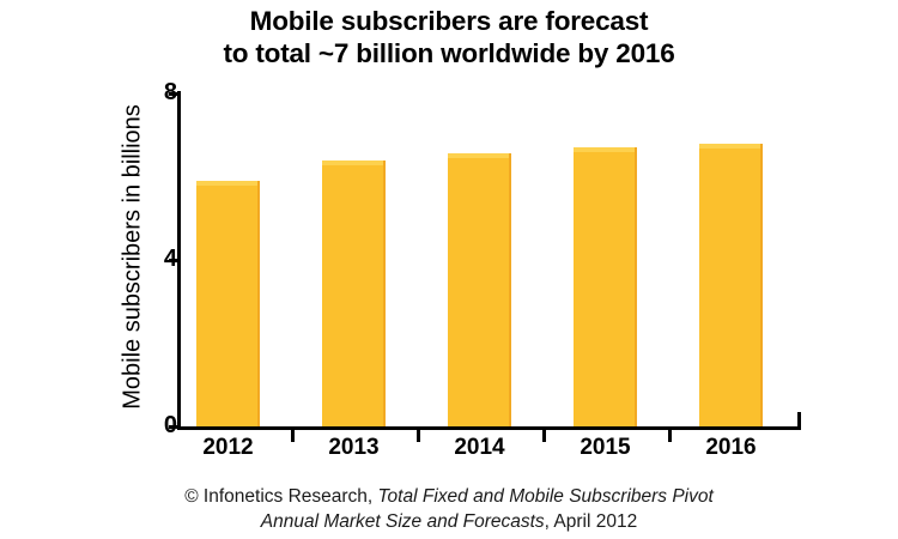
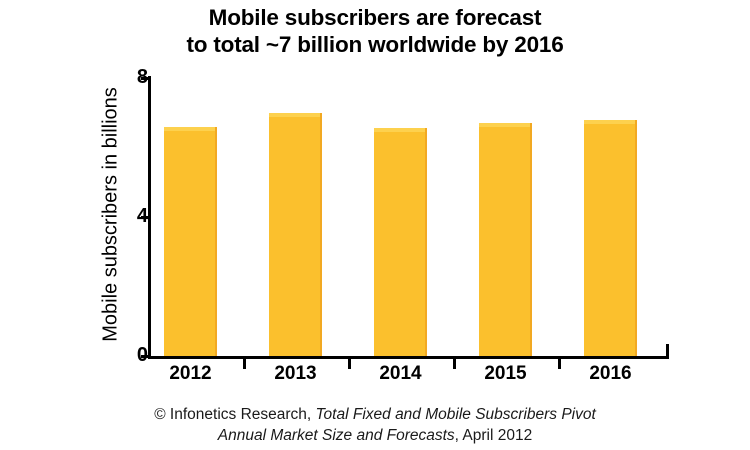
2012: 5.9 -> 6.6
2013: 6.4 -> 7.0
